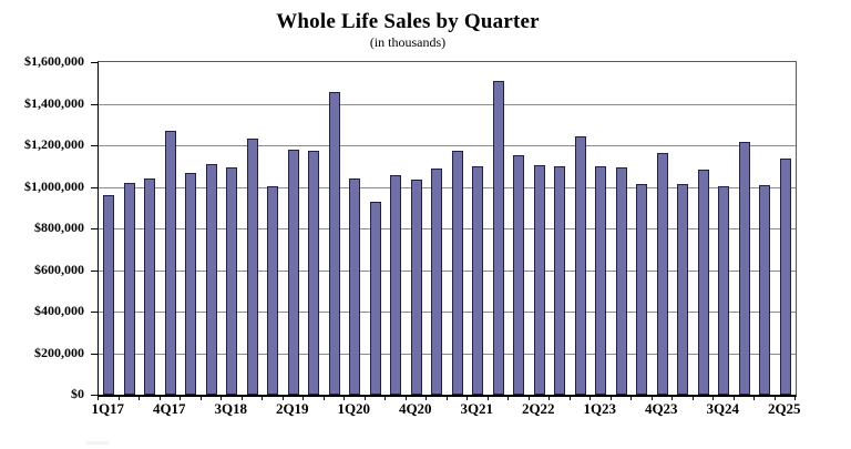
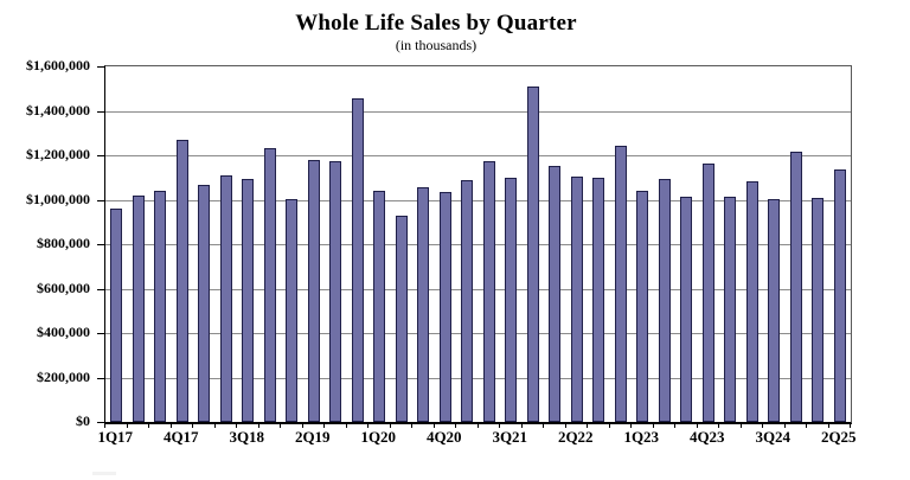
1Q23: $1100000 -> $1040000
